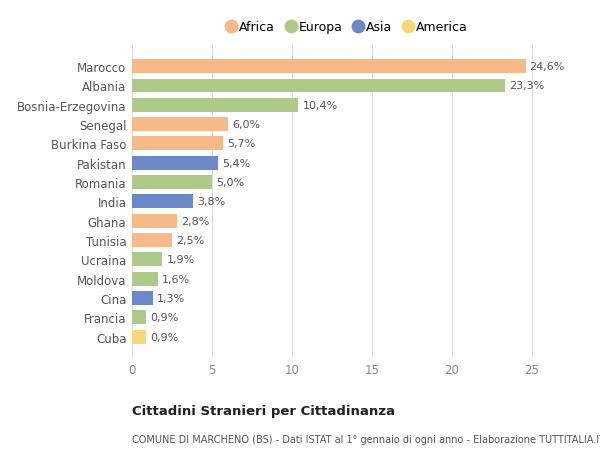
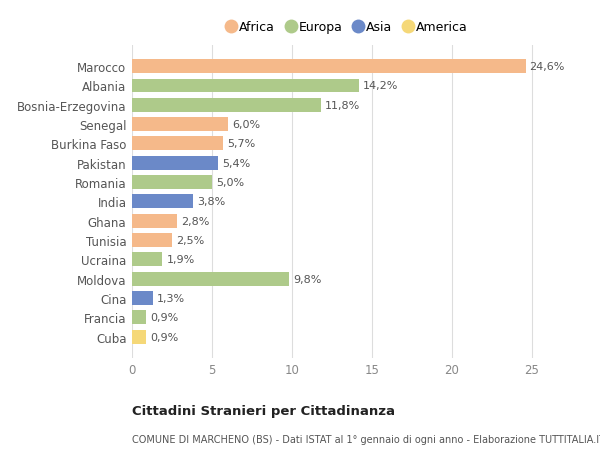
Albania: 23,3% -> 14,2%
Bosnia-Erzegovina: 10,4% -> 11,8%
Moldova: 1,6% -> 9,8%
